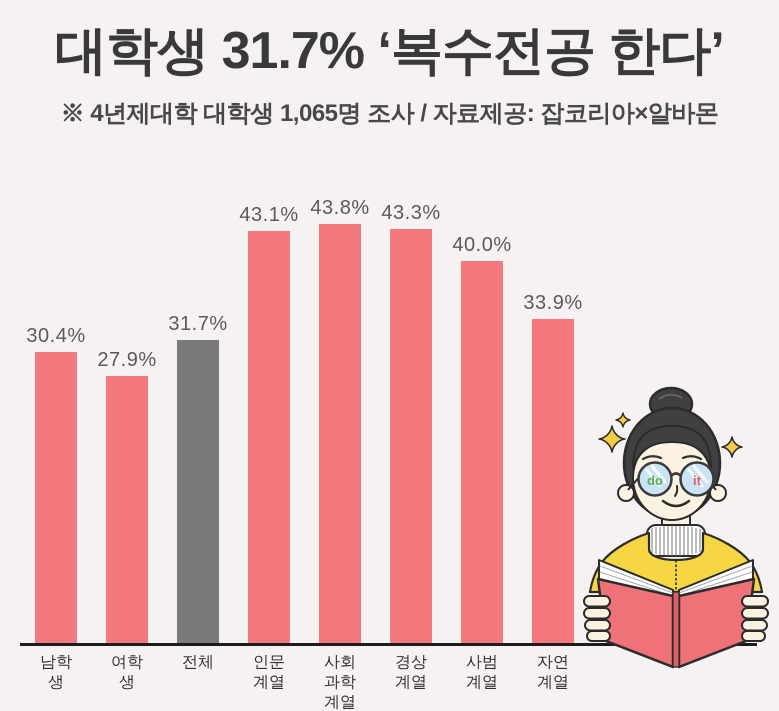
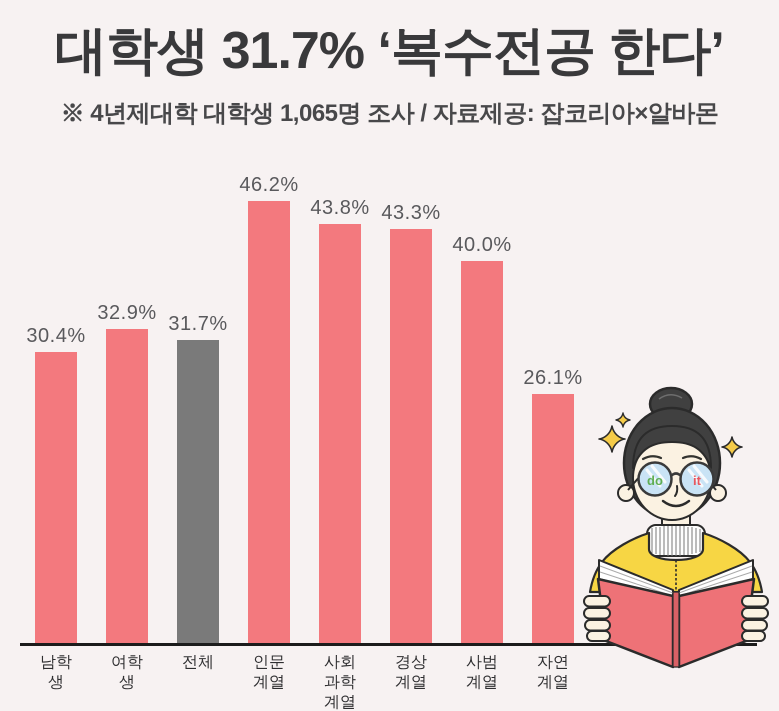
여학생: 27.9% -> 32.9%
인문계열: 43.1% -> 46.2%
자연계열: 33.9% -> 26.1%
